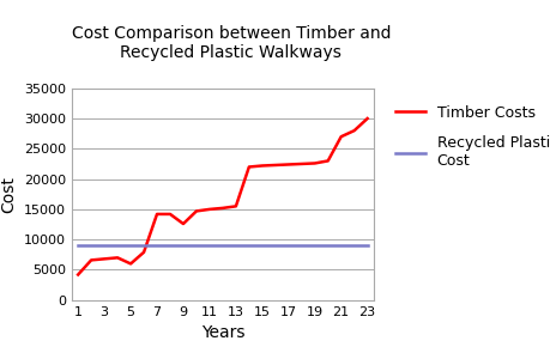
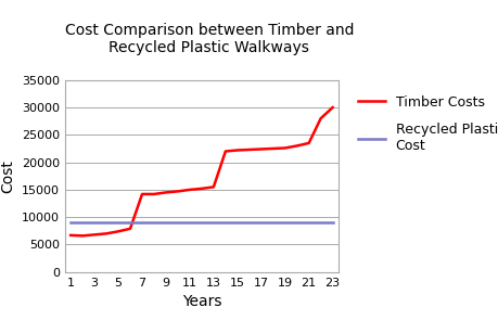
Timber Costs/1: 4200 -> 6700
Timber Costs/5: 6000 -> 7400
Timber Costs/9: 12600 -> 14500
Timber Costs/21: 27000 -> 23500
